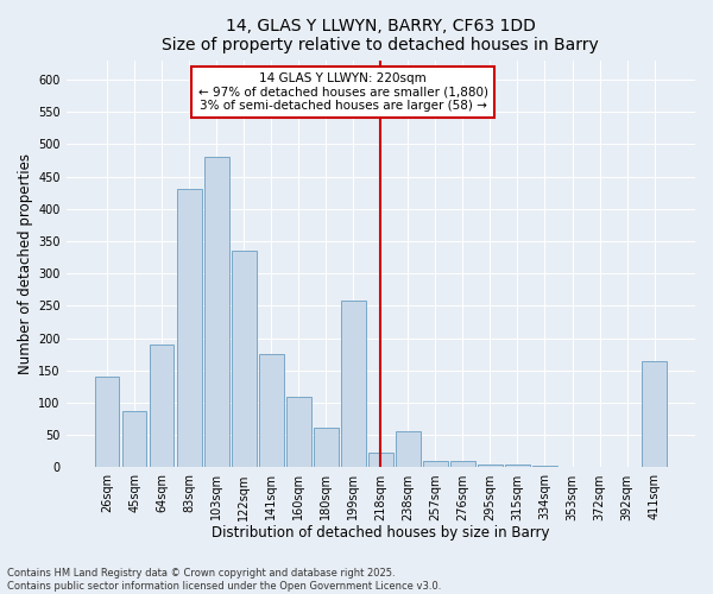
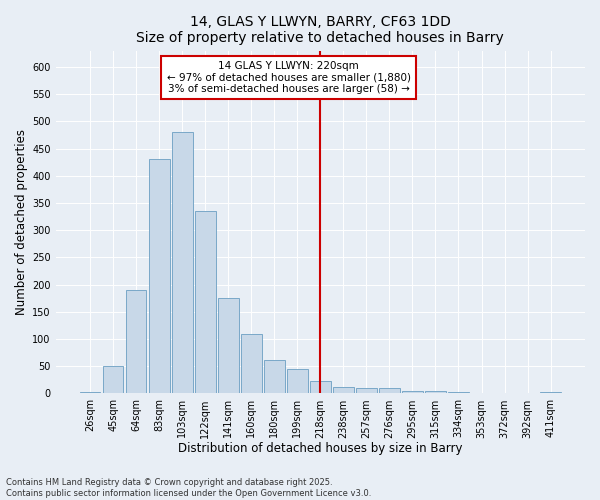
26sqm: 140 -> 2
45sqm: 88 -> 50
199sqm: 258 -> 45
238sqm: 56 -> 12
411sqm: 164 -> 2
